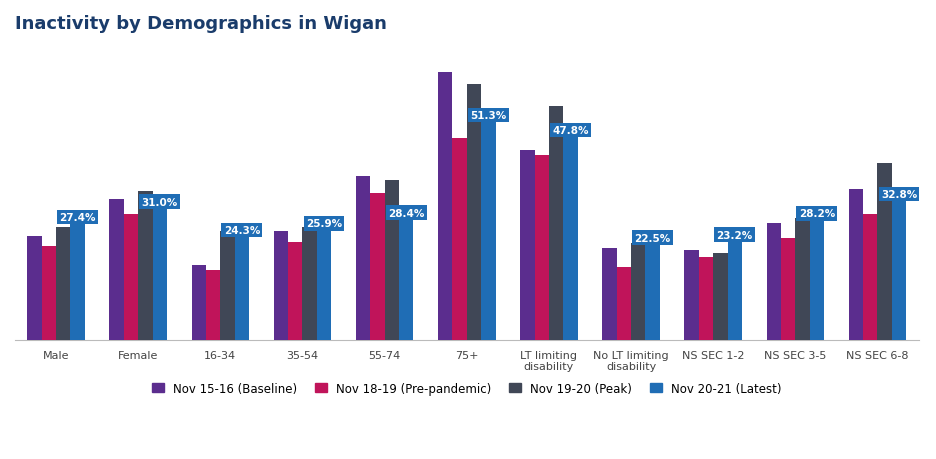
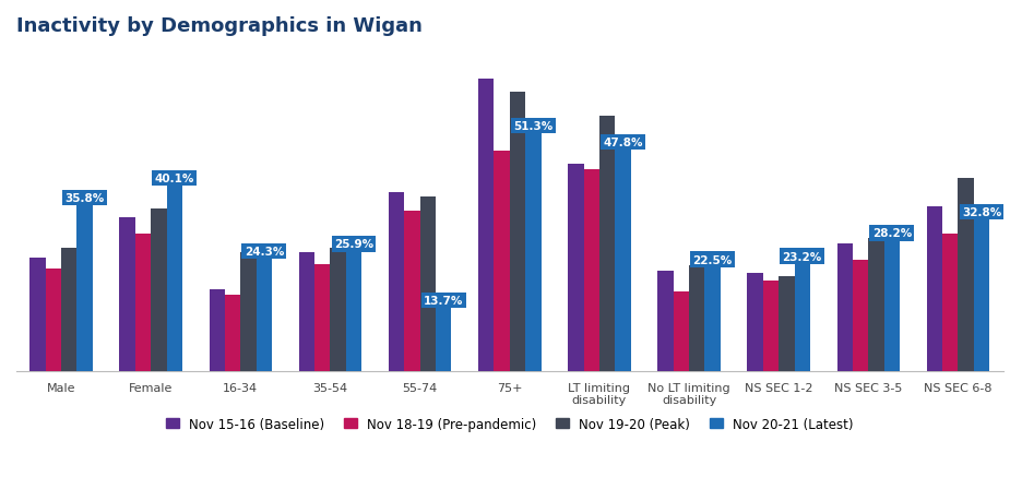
Nov 20-21 (Latest)/Male: 27.4% -> 35.8%
Nov 20-21 (Latest)/Female: 31.0% -> 40.1%
Nov 20-21 (Latest)/55-74: 28.4% -> 13.7%
